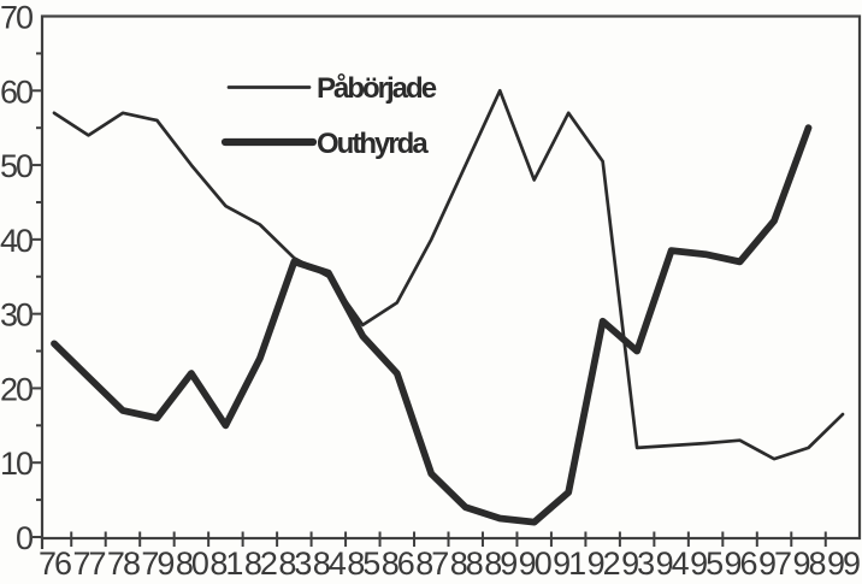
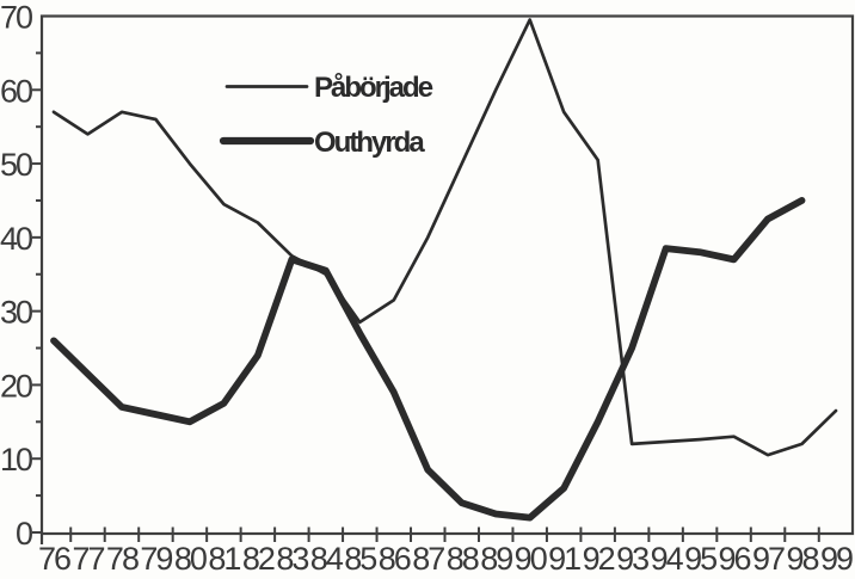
Outhyrda/80: 22 -> 15
Outhyrda/81: 15 -> 18
Outhyrda/86: 22 -> 19
Påbörjade/90: 48 -> 70
Outhyrda/92: 29 -> 15
Outhyrda/98: 55 -> 45
